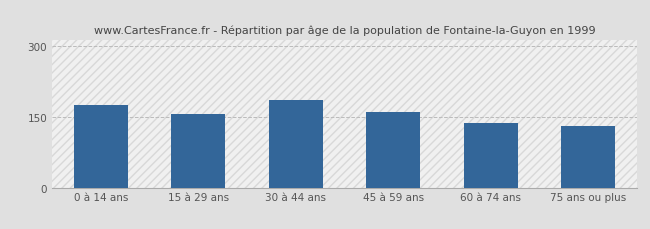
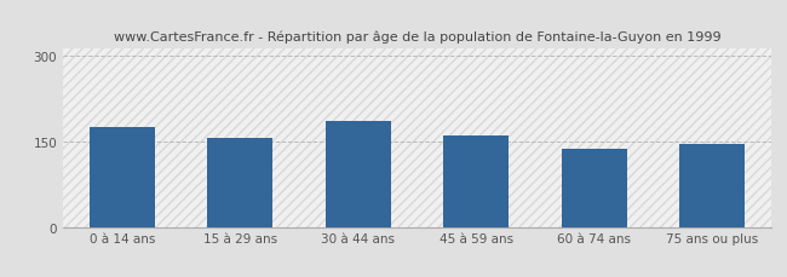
75 ans ou plus: 130 -> 145
